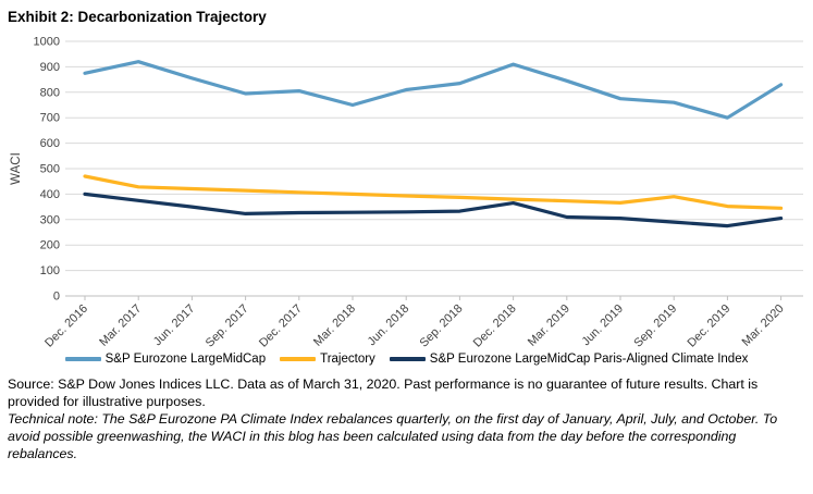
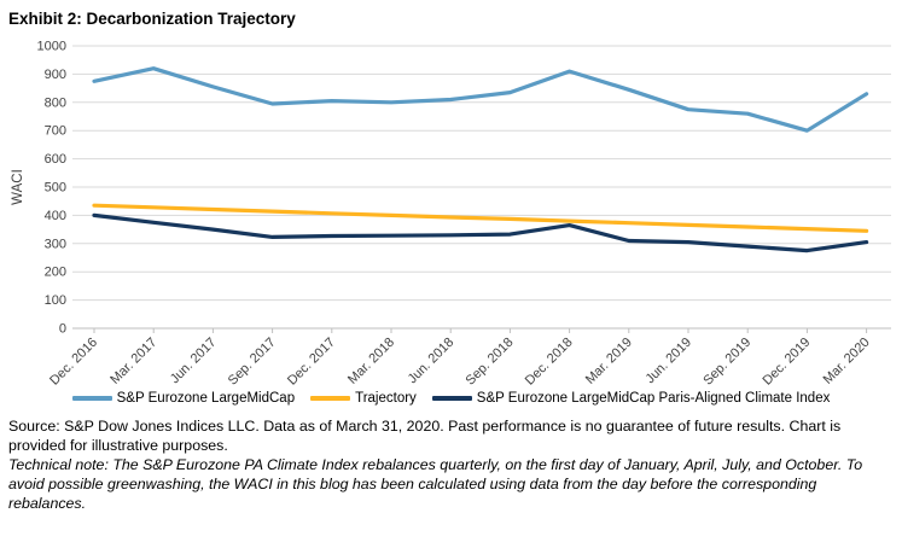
Trajectory/Dec. 2016: 470 -> 440
S&P Eurozone LargeMidCap/Mar. 2018: 750 -> 800
Trajectory/Sep. 2019: 390 -> 360
